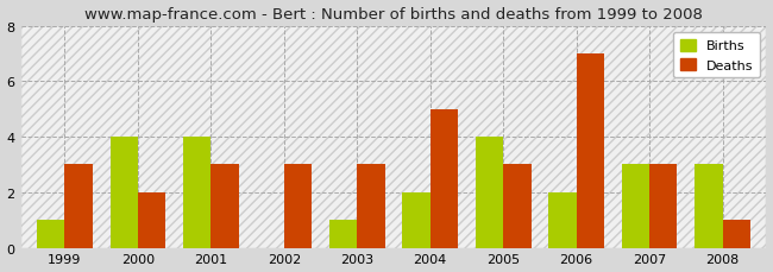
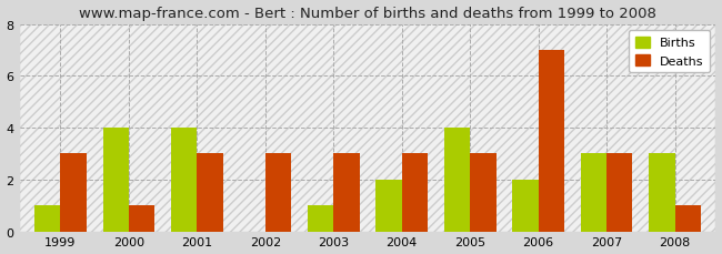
Deaths/2000: 2 -> 1
Deaths/2004: 5 -> 3
